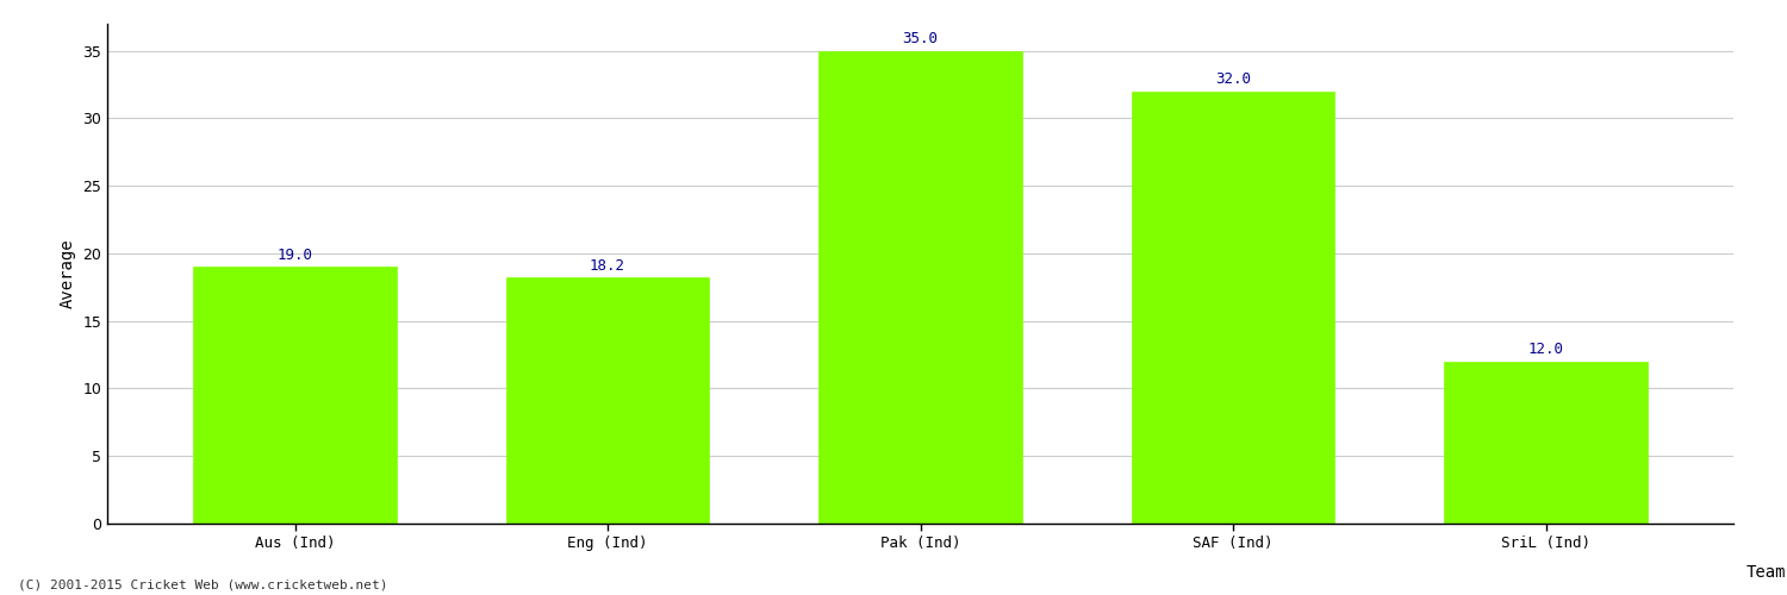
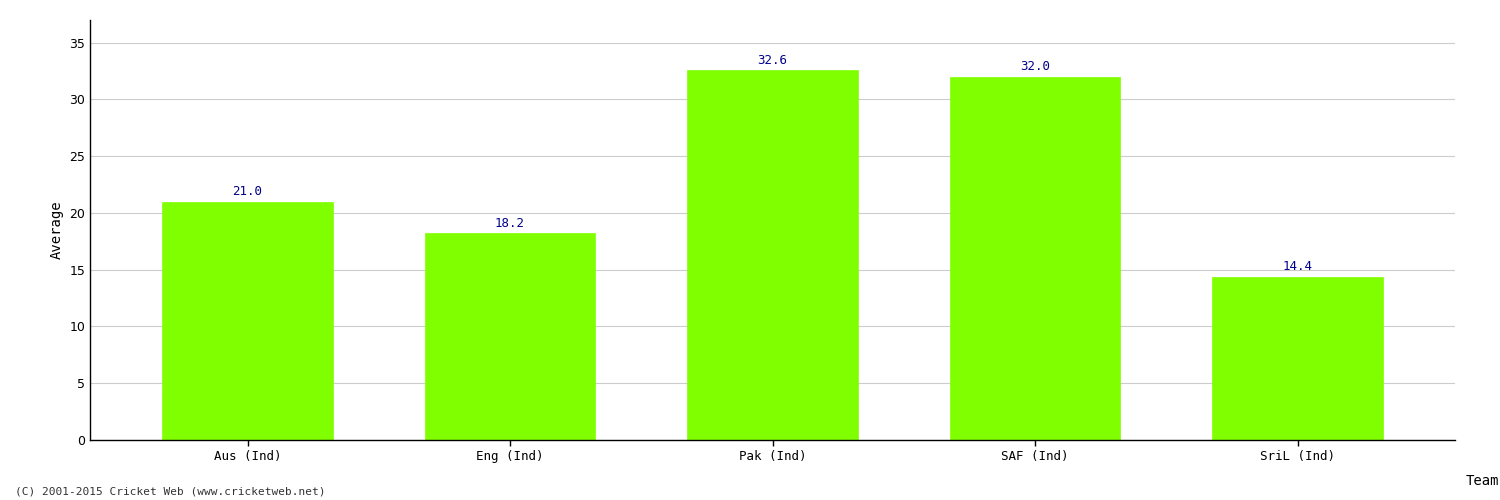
Aus (Ind): 19.0 -> 21.0
Pak (Ind): 35.0 -> 32.6
SriL (Ind): 12.0 -> 14.4
